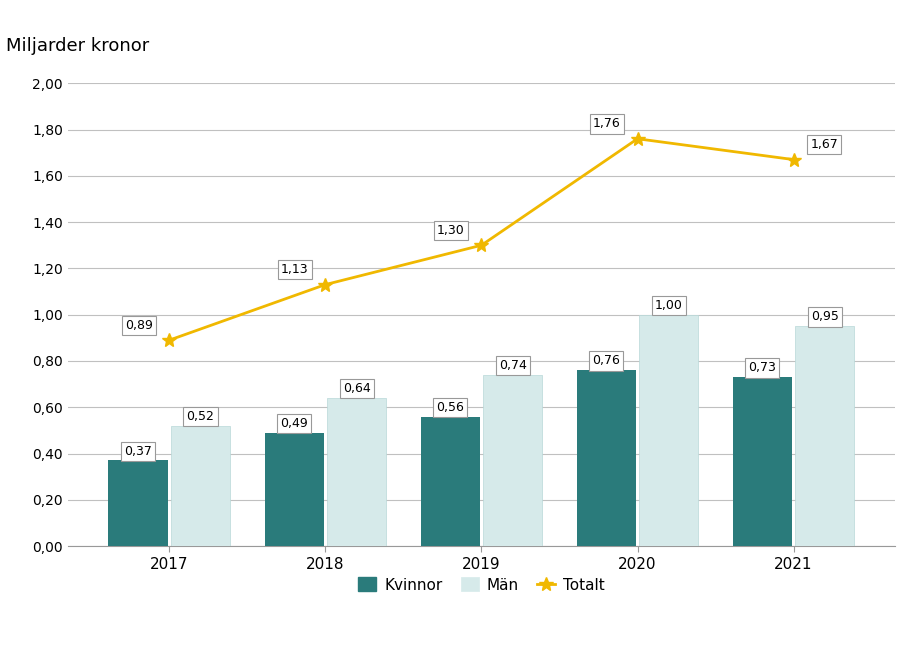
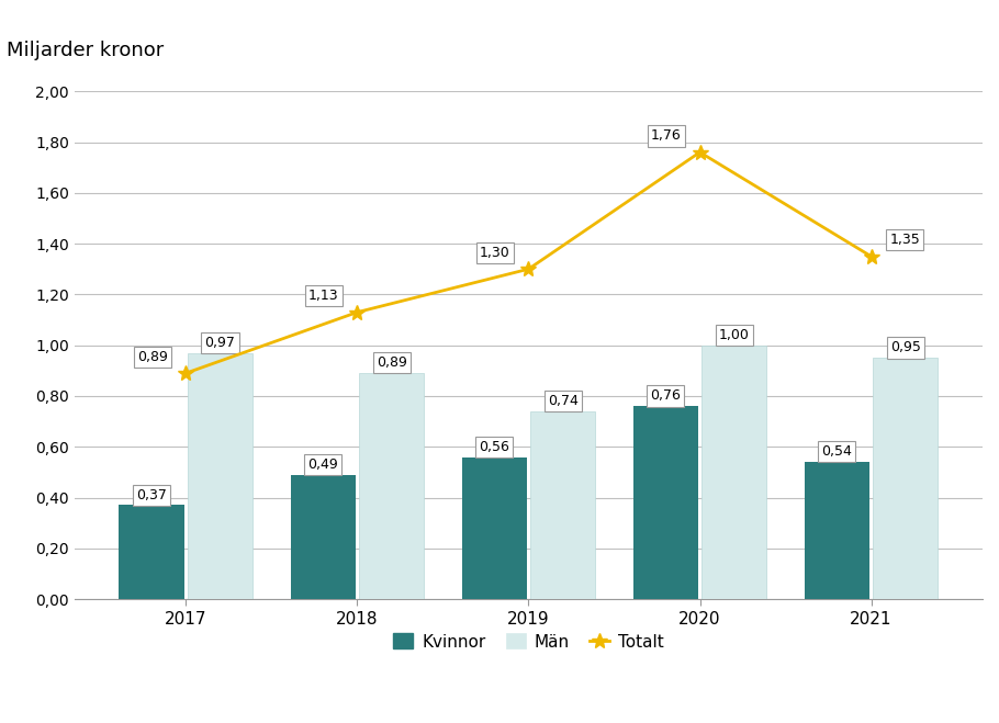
Män/2017: 0,52 -> 0,97
Män/2018: 0,64 -> 0,89
Kvinnor/2021: 0,73 -> 0,54
Totalt/2021: 1,67 -> 1,35
